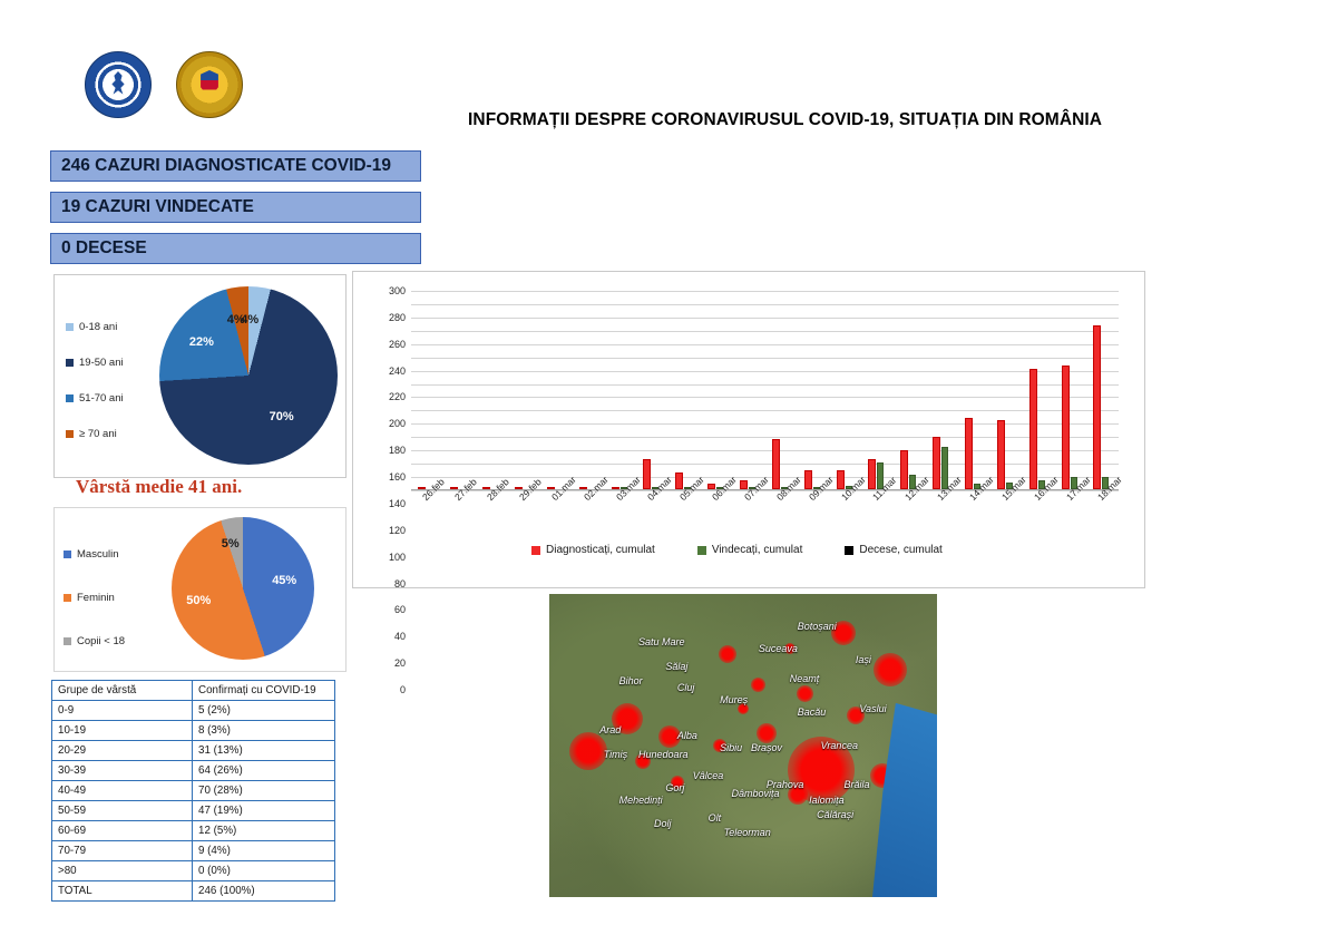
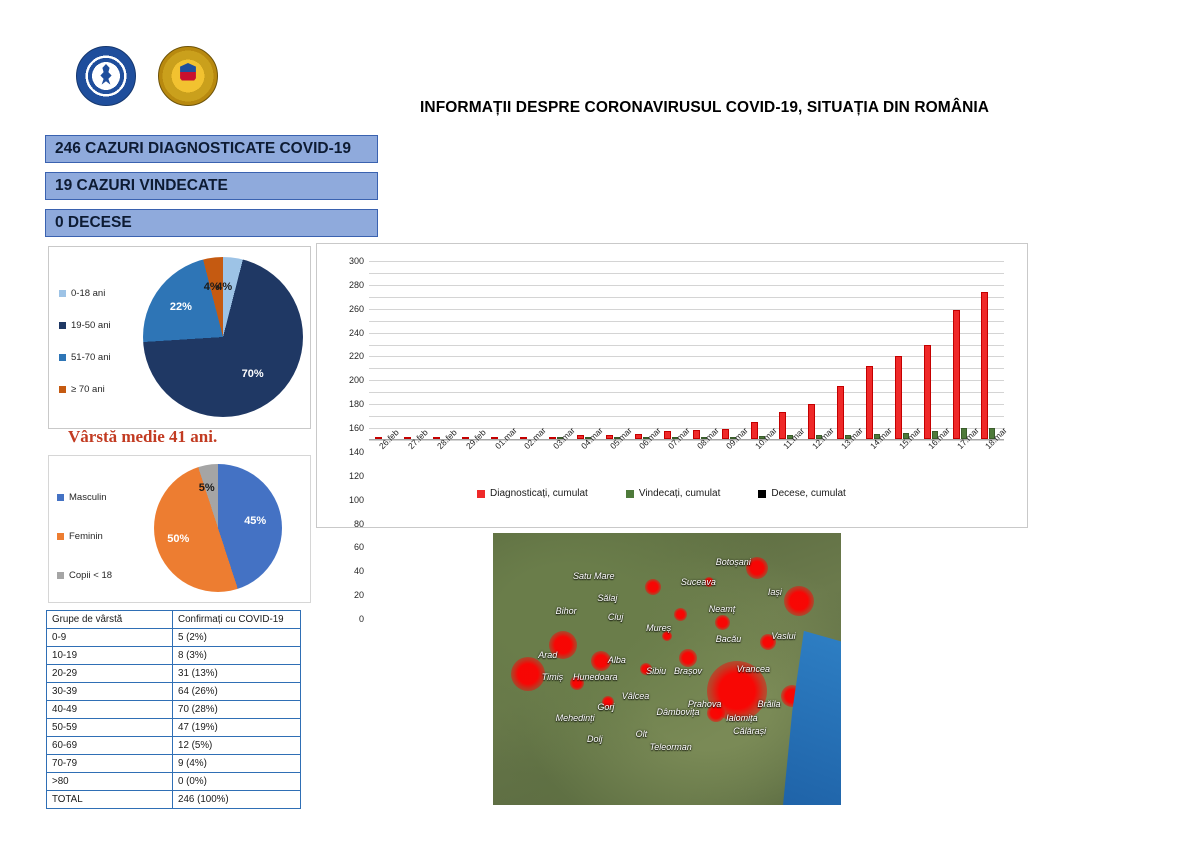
Diagnosticați, cumulat/04.mar: 46 -> 6
Diagnosticați, cumulat/05.mar: 26 -> 6
Diagnosticați, cumulat/08.mar: 76 -> 15
Diagnosticați, cumulat/09.mar: 29 -> 17
Vindecați, cumulat/11.mar: 40 -> 6
Vindecați, cumulat/12.mar: 22 -> 6
Diagnosticați, cumulat/13.mar: 78 -> 89
Vindecați, cumulat/13.mar: 64 -> 7
Diagnosticați, cumulat/14.mar: 107 -> 123
Diagnosticați, cumulat/15.mar: 104 -> 139
Diagnosticați, cumulat/16.mar: 181 -> 158
Diagnosticați, cumulat/17.mar: 186 -> 217
